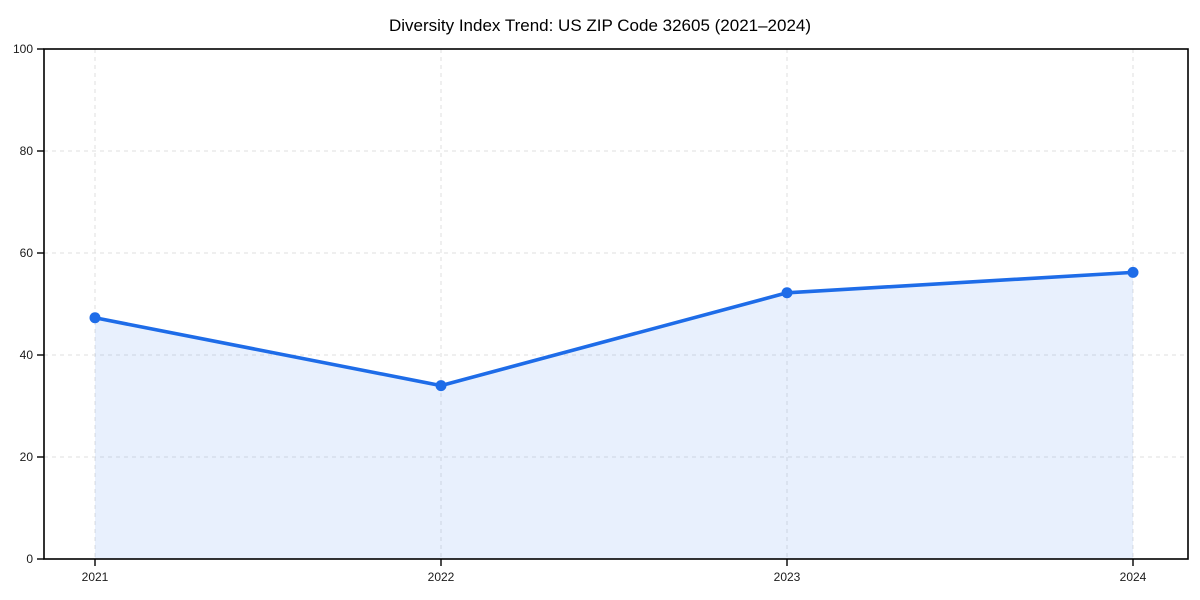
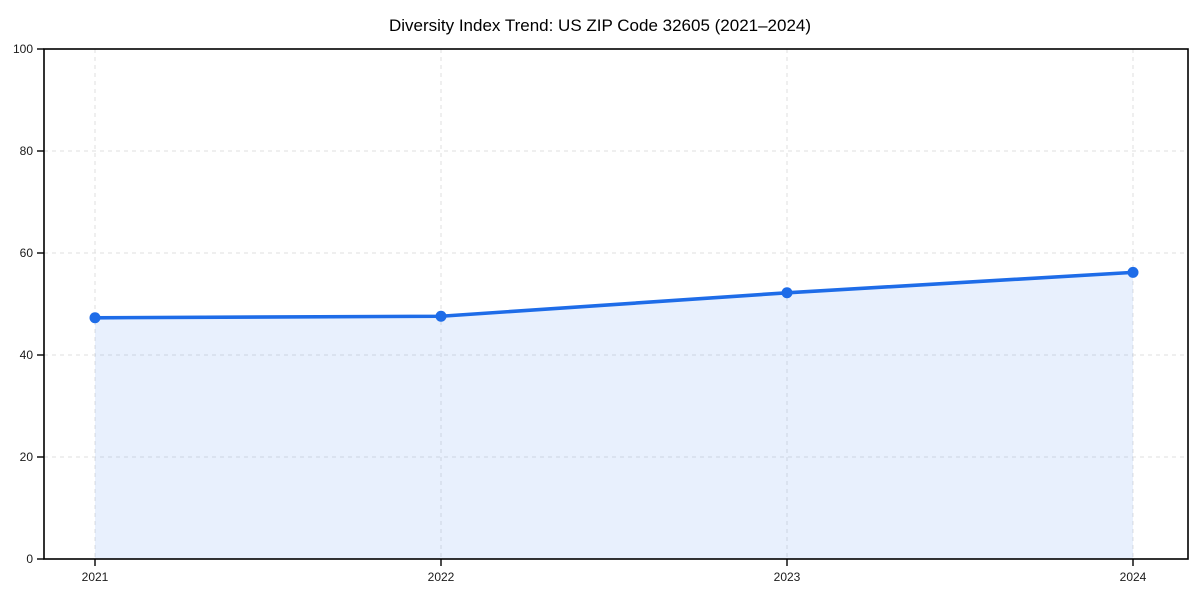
2022: 34 -> 48
